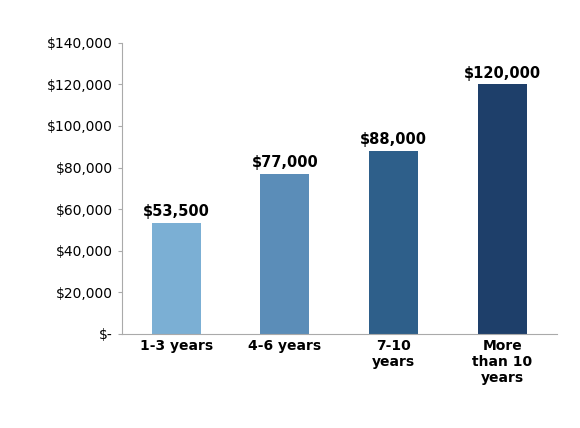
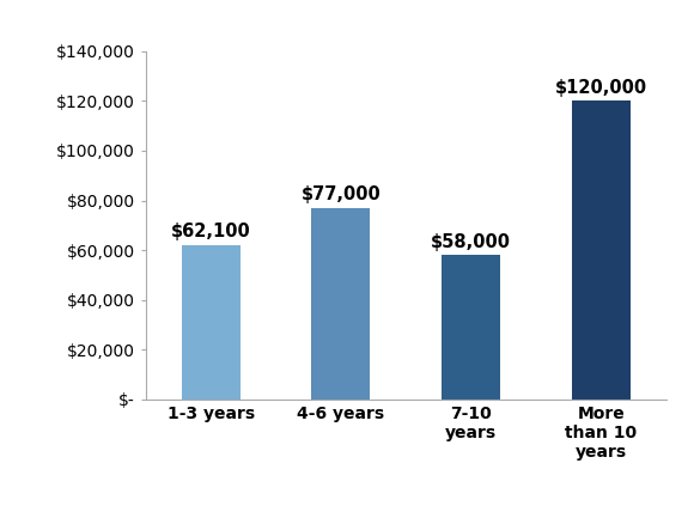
1-3 years: $53,500 -> $62,100
7-10 years: $88,000 -> $58,000
